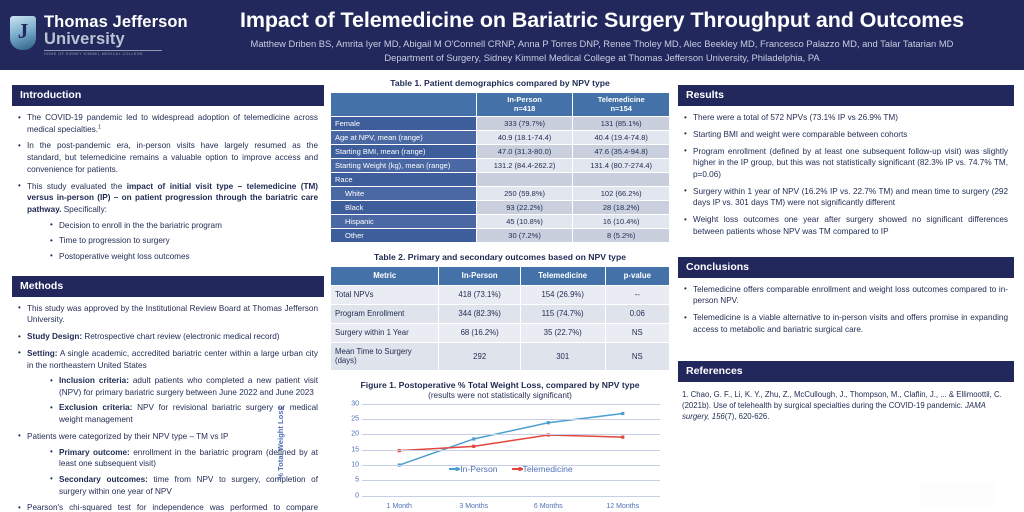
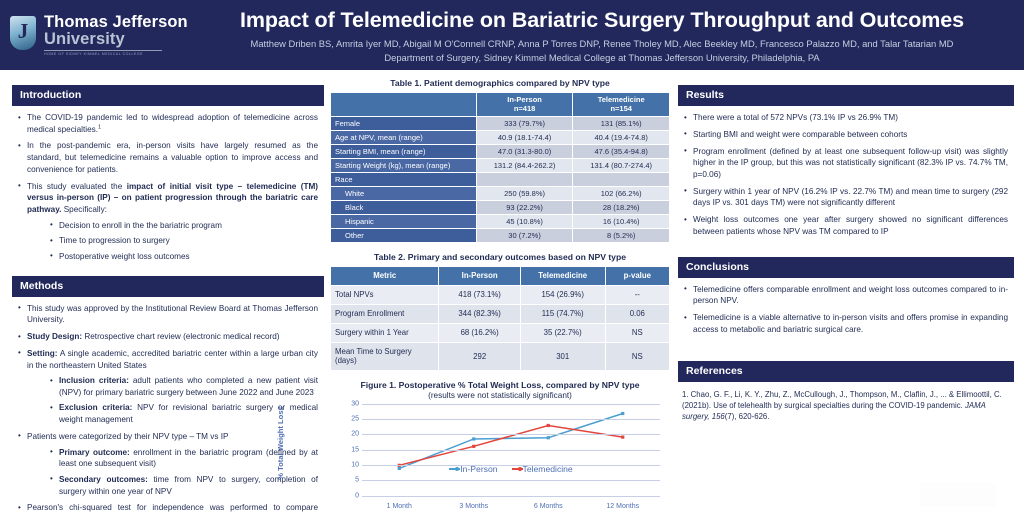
In-Person/1 Month: 10 -> 9
Telemedicine/1 Month: 15 -> 10
In-Person/6 Months: 24 -> 19
Telemedicine/6 Months: 20 -> 23
